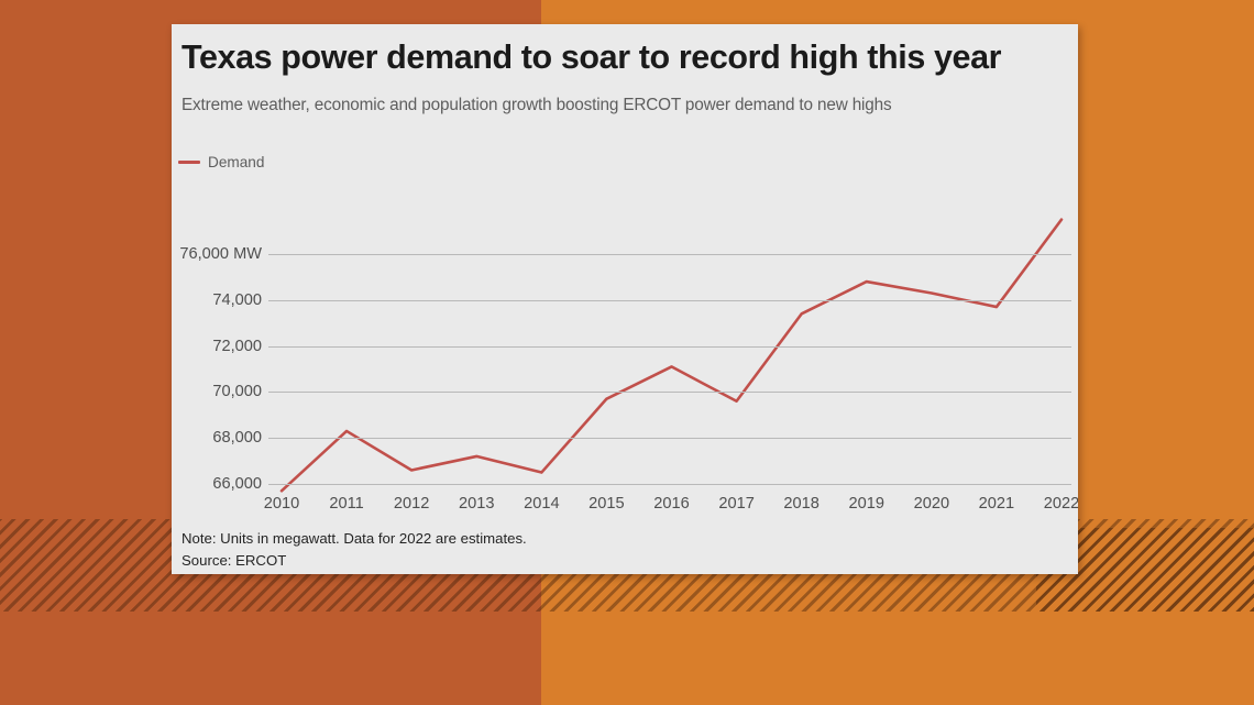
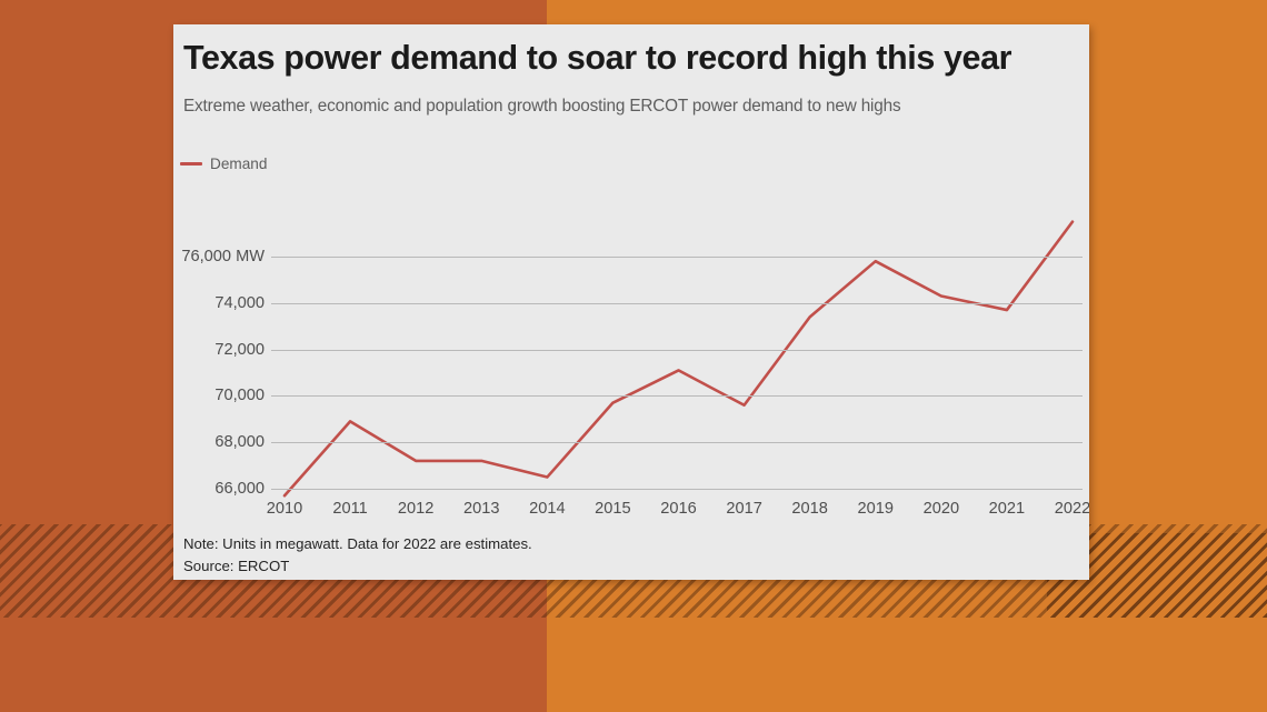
2011: 68300 -> 68900
2012: 66600 -> 67200
2019: 74800 -> 75800
